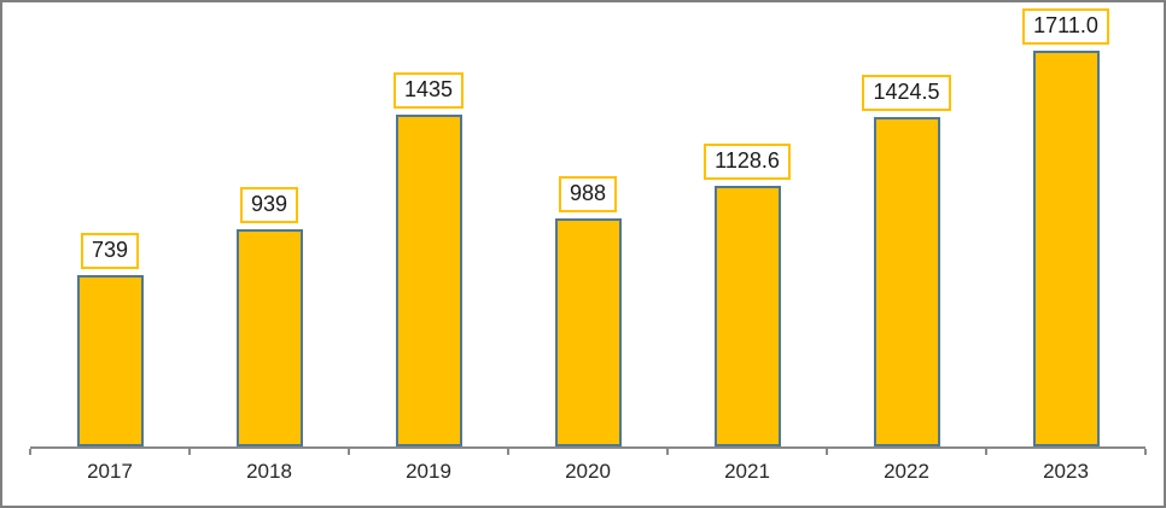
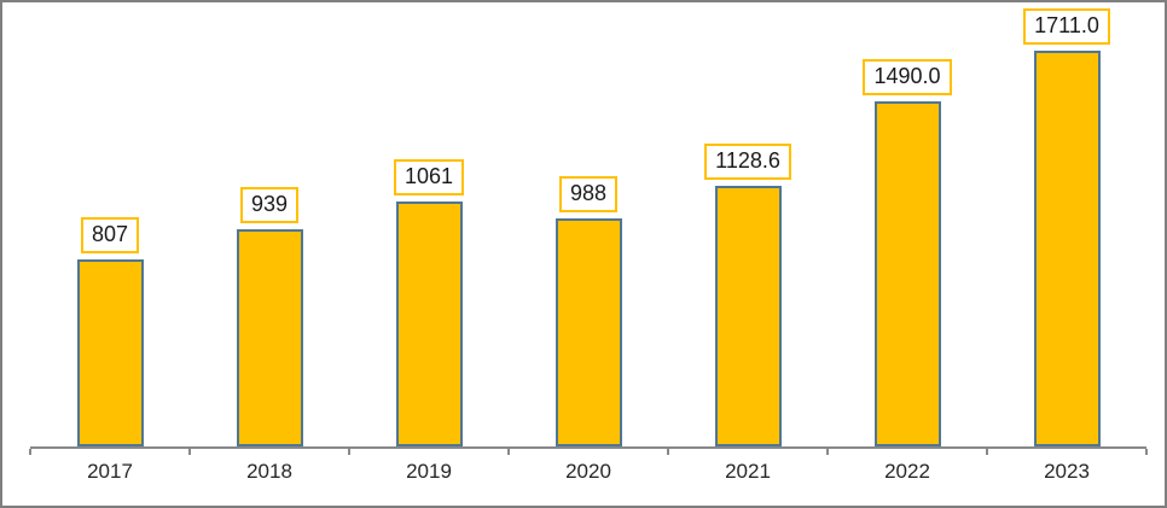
2017: 739 -> 807
2019: 1435 -> 1061
2022: 1424.5 -> 1490.0
